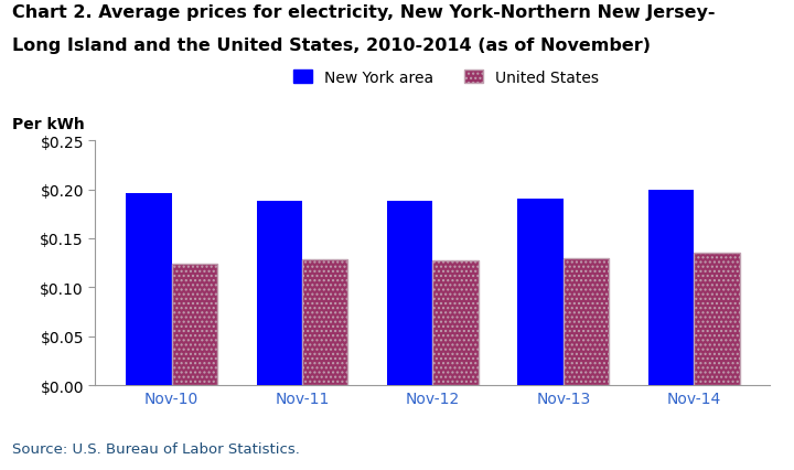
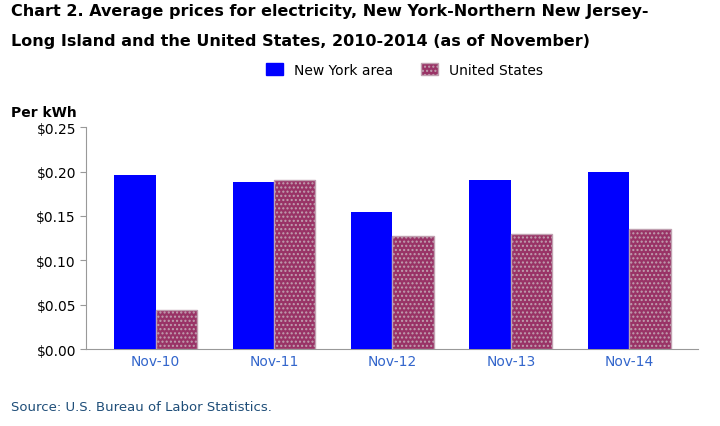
United States/Nov-10: $0.124 -> $0.044
United States/Nov-11: $0.128 -> $0.190
New York area/Nov-12: $0.188 -> $0.154
